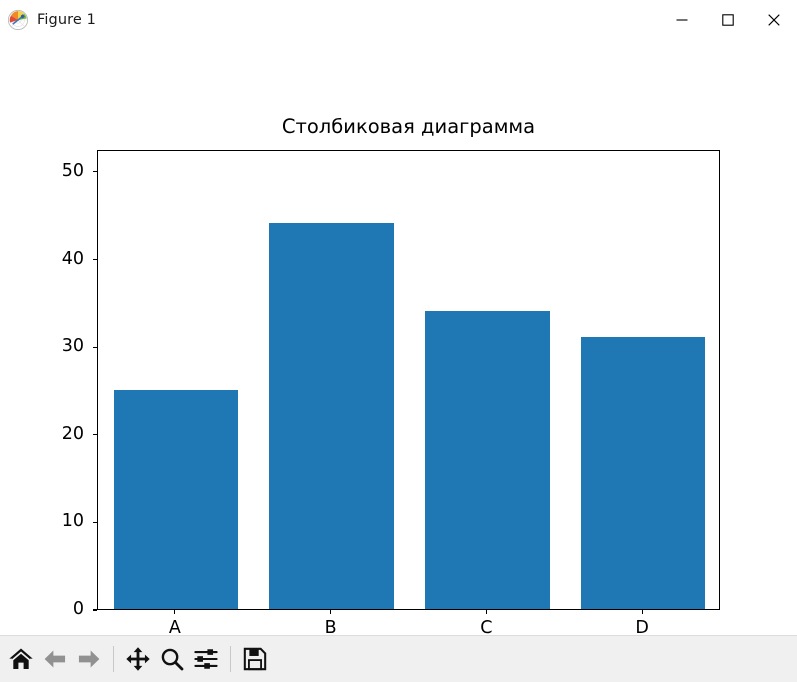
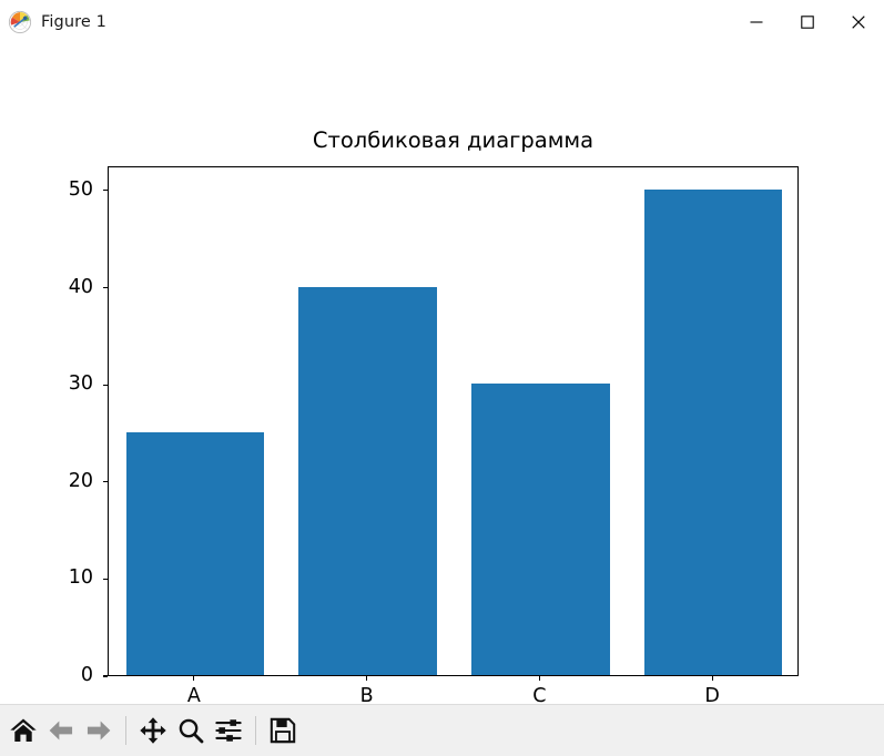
B: 44 -> 40
C: 34 -> 30
D: 31 -> 50
